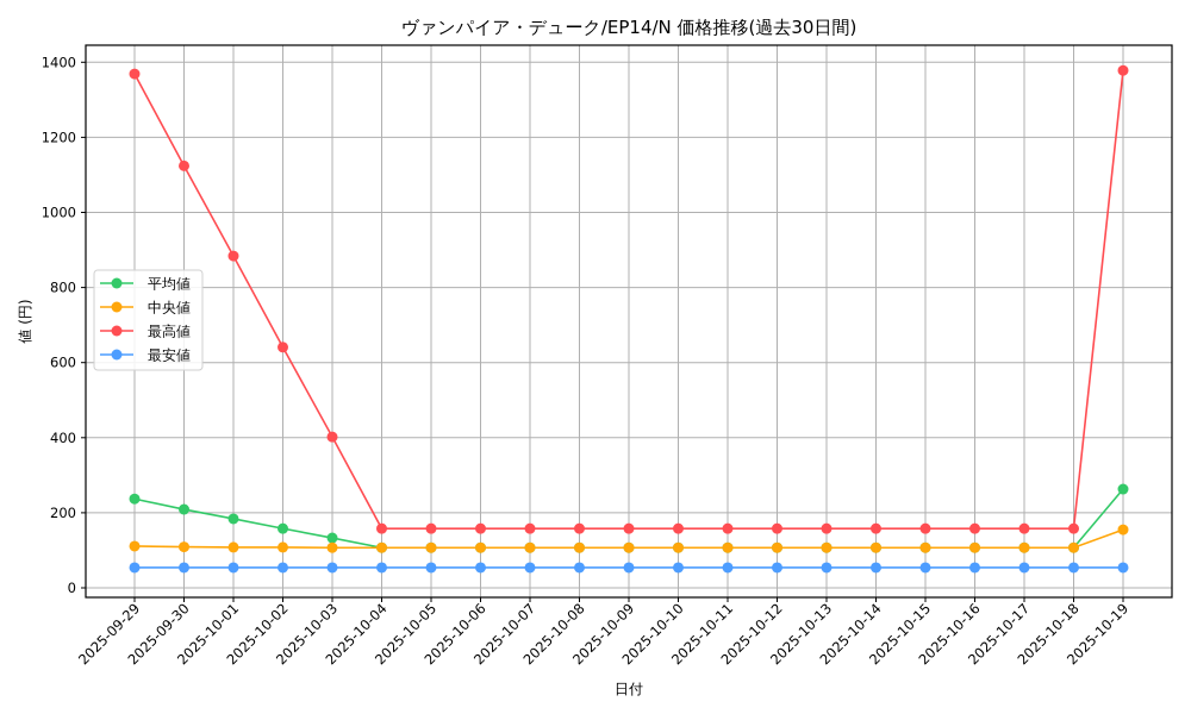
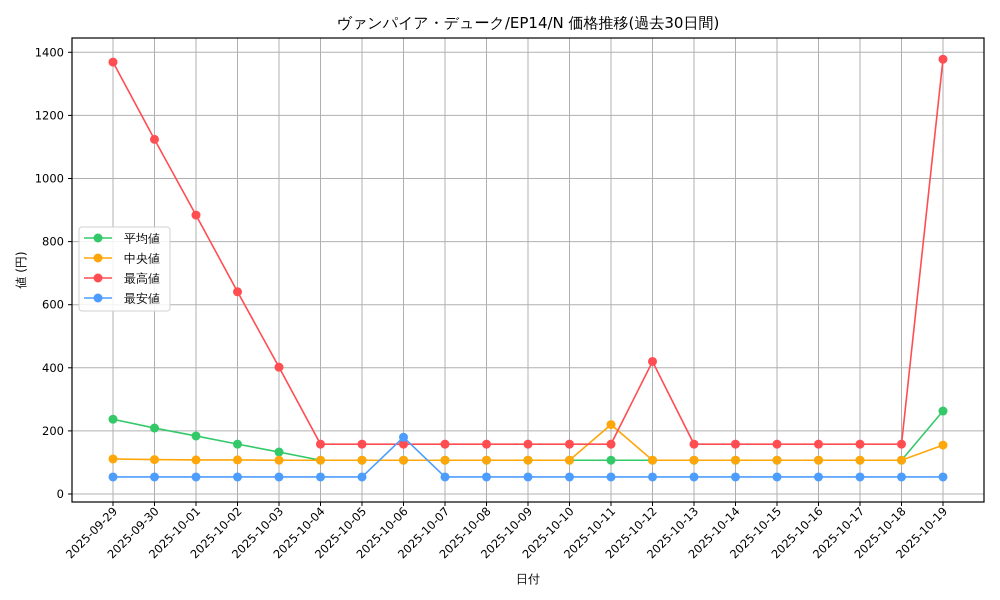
最安値/2025-10-06: 50 -> 180
中央値/2025-10-11: 110 -> 220
最高値/2025-10-12: 160 -> 420
